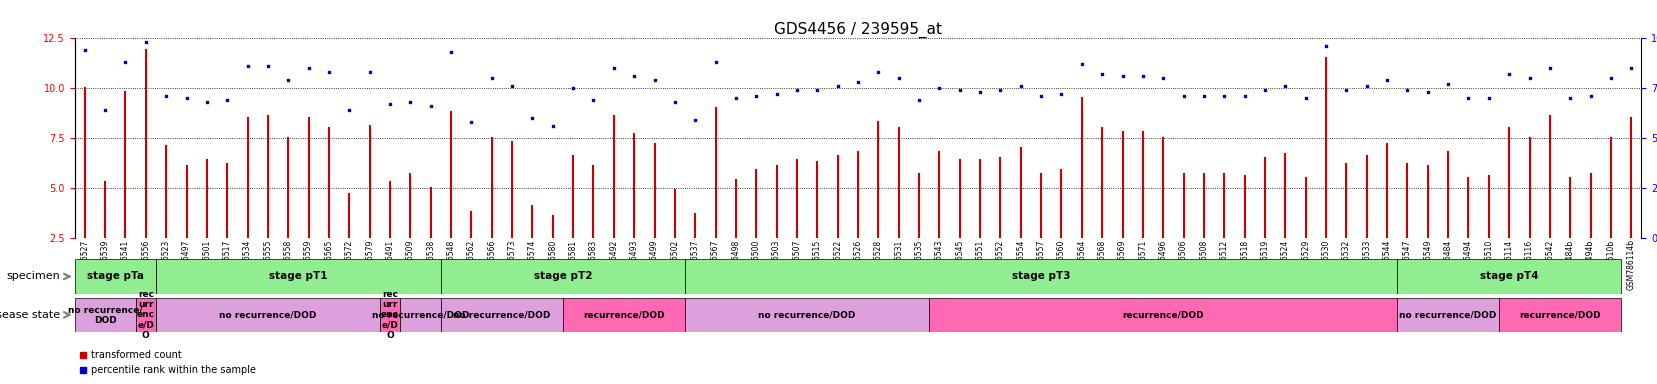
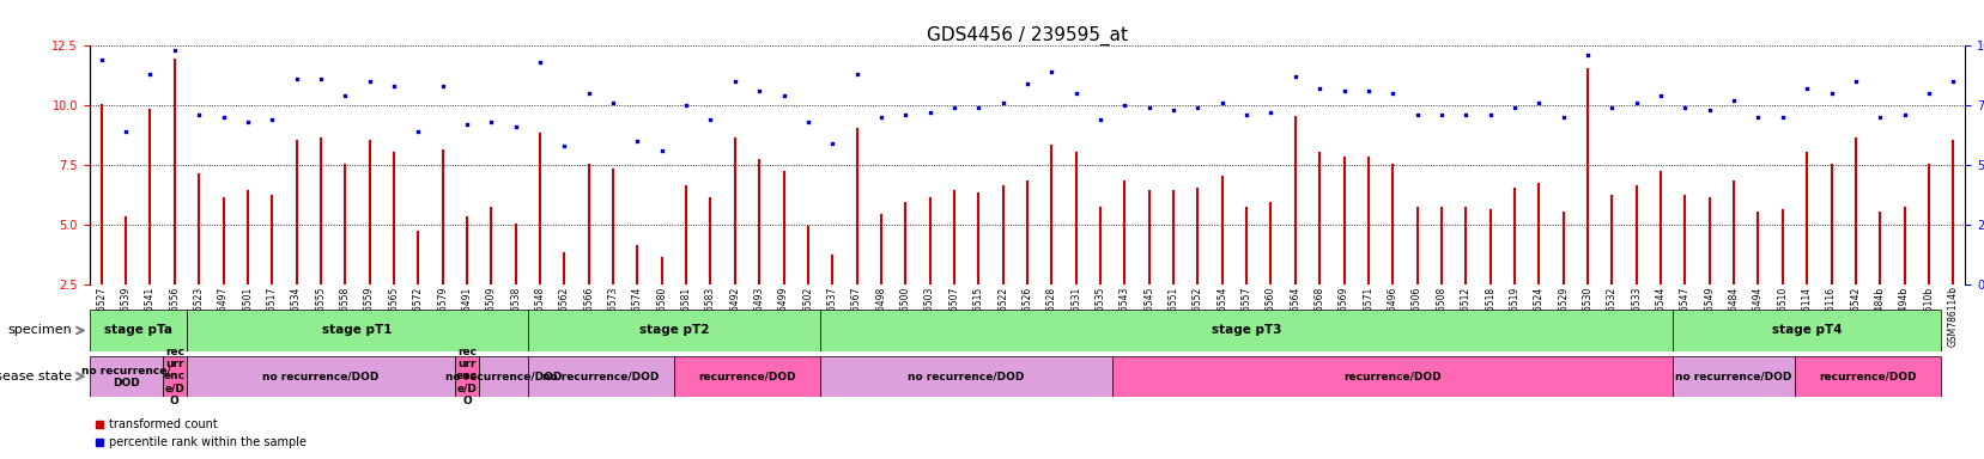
GSM786526: 10.3 -> 10.9
GSM786528: 10.8 -> 11.4
